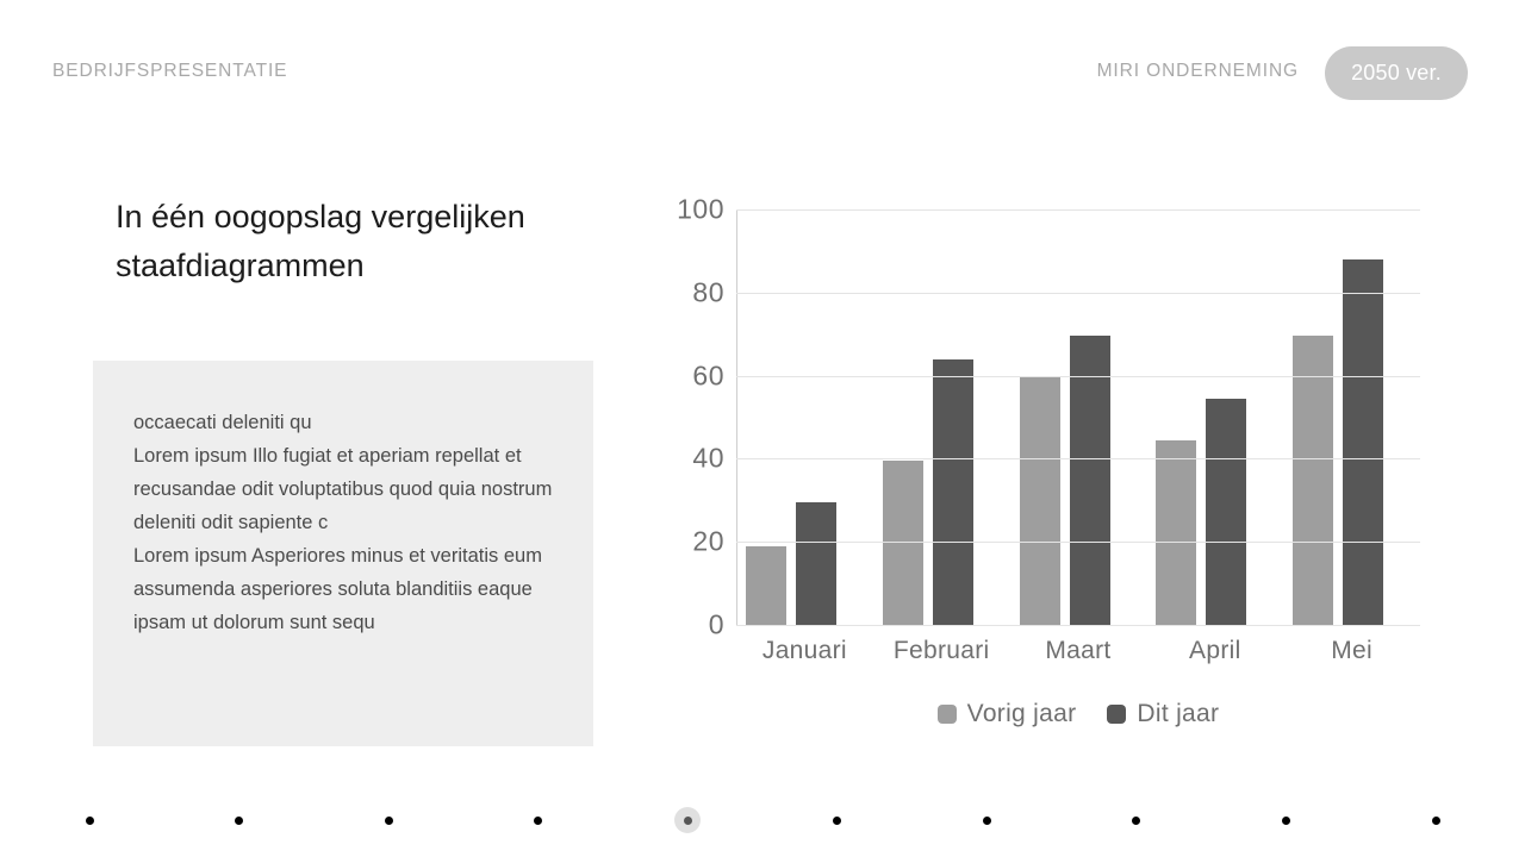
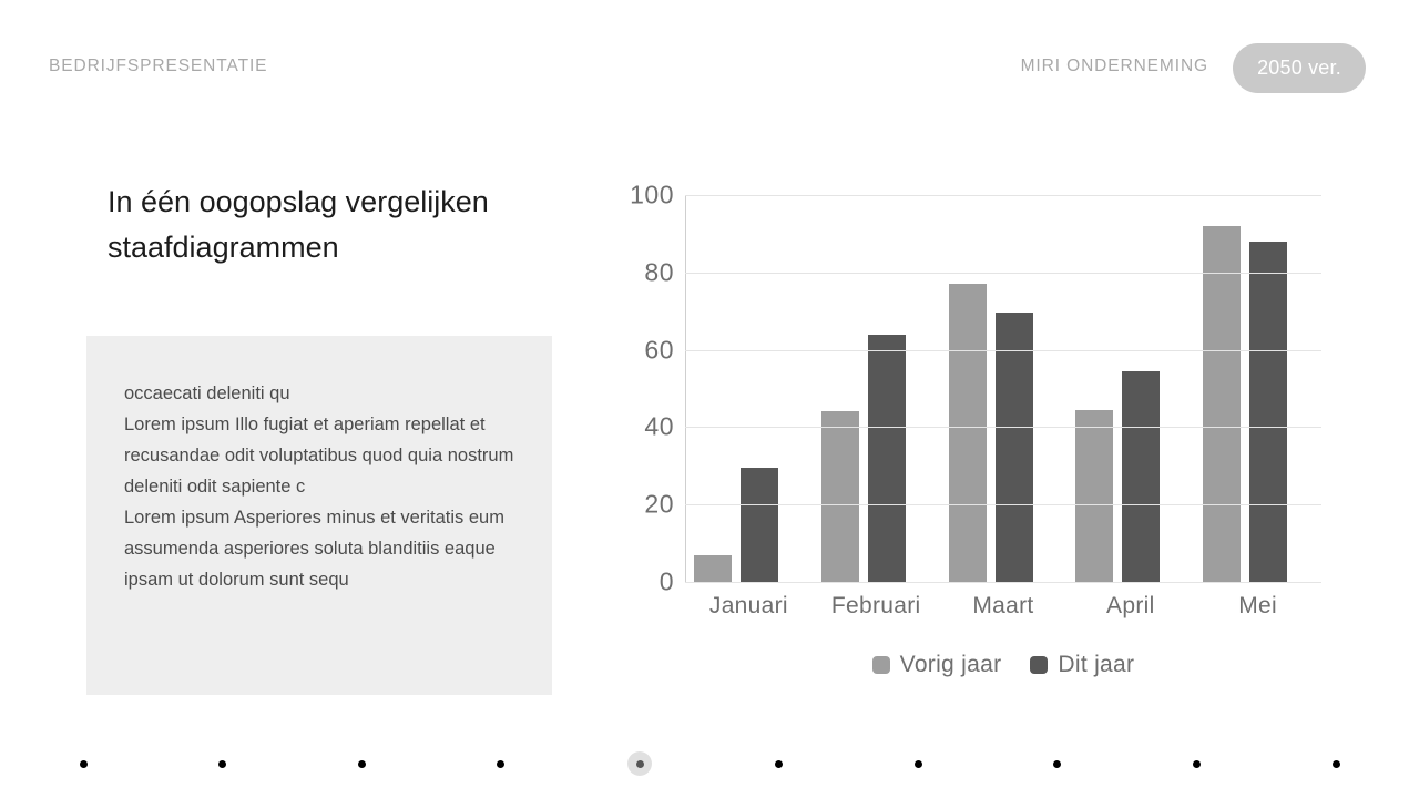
Vorig jaar/Januari: 19 -> 7
Vorig jaar/Februari: 40 -> 44
Vorig jaar/Maart: 60 -> 77
Vorig jaar/Mei: 70 -> 92
